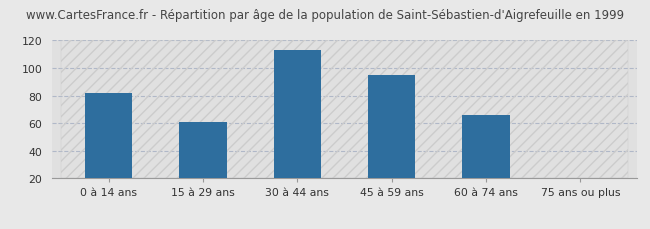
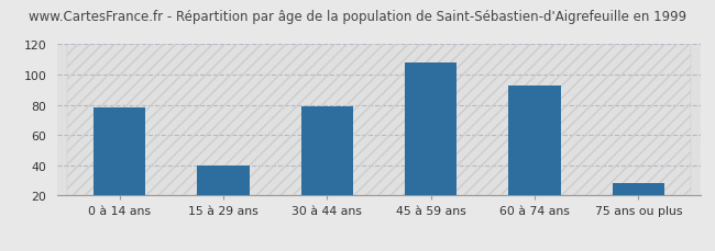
0 à 14 ans: 82 -> 78
15 à 29 ans: 61 -> 40
30 à 44 ans: 113 -> 79
45 à 59 ans: 95 -> 108
60 à 74 ans: 66 -> 93
75 ans ou plus: 20 -> 28
